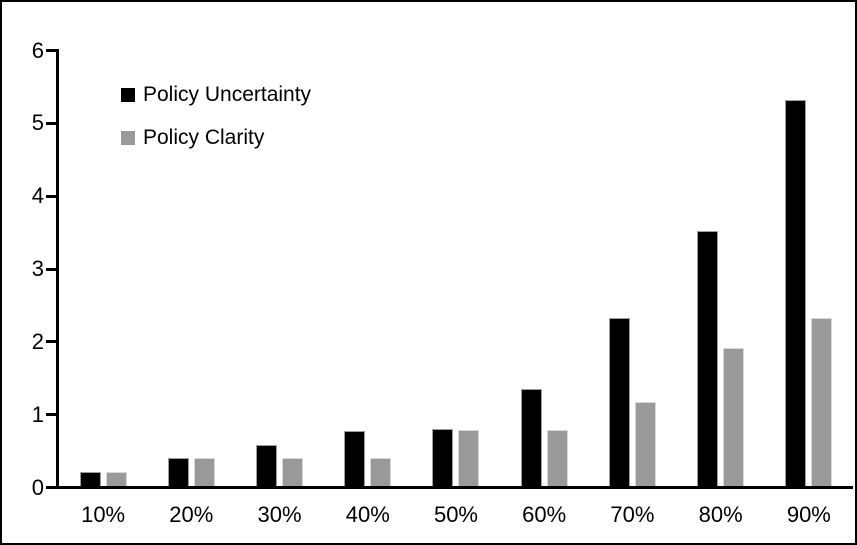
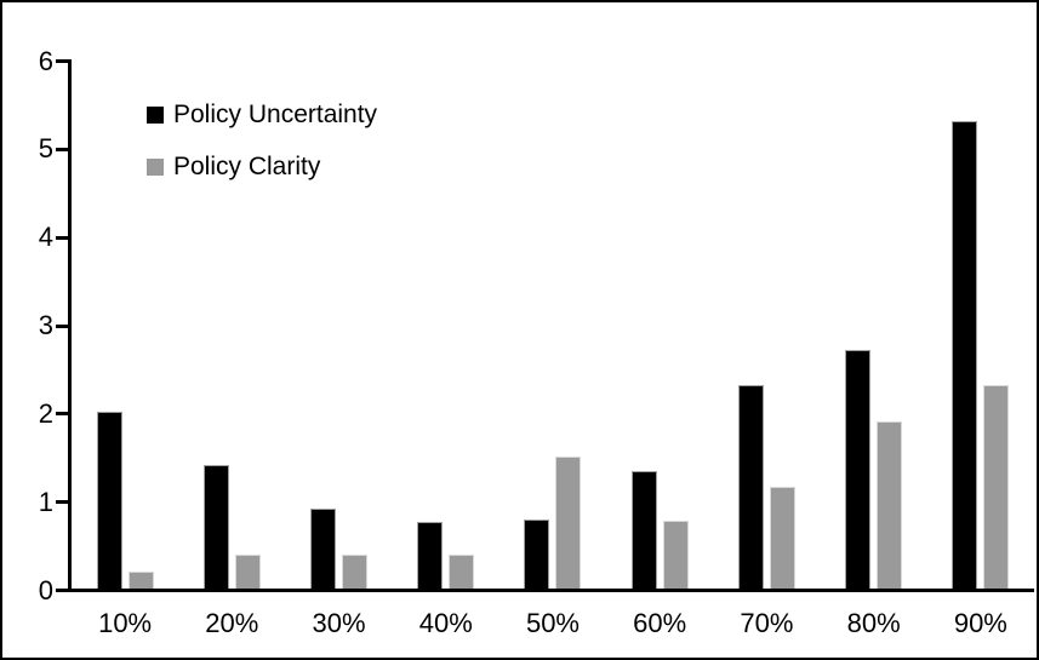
Policy Uncertainty/10%: 0.2 -> 2.0
Policy Uncertainty/20%: 0.4 -> 1.4
Policy Uncertainty/30%: 0.6 -> 0.9
Policy Clarity/50%: 0.8 -> 1.5
Policy Uncertainty/80%: 3.5 -> 2.7
